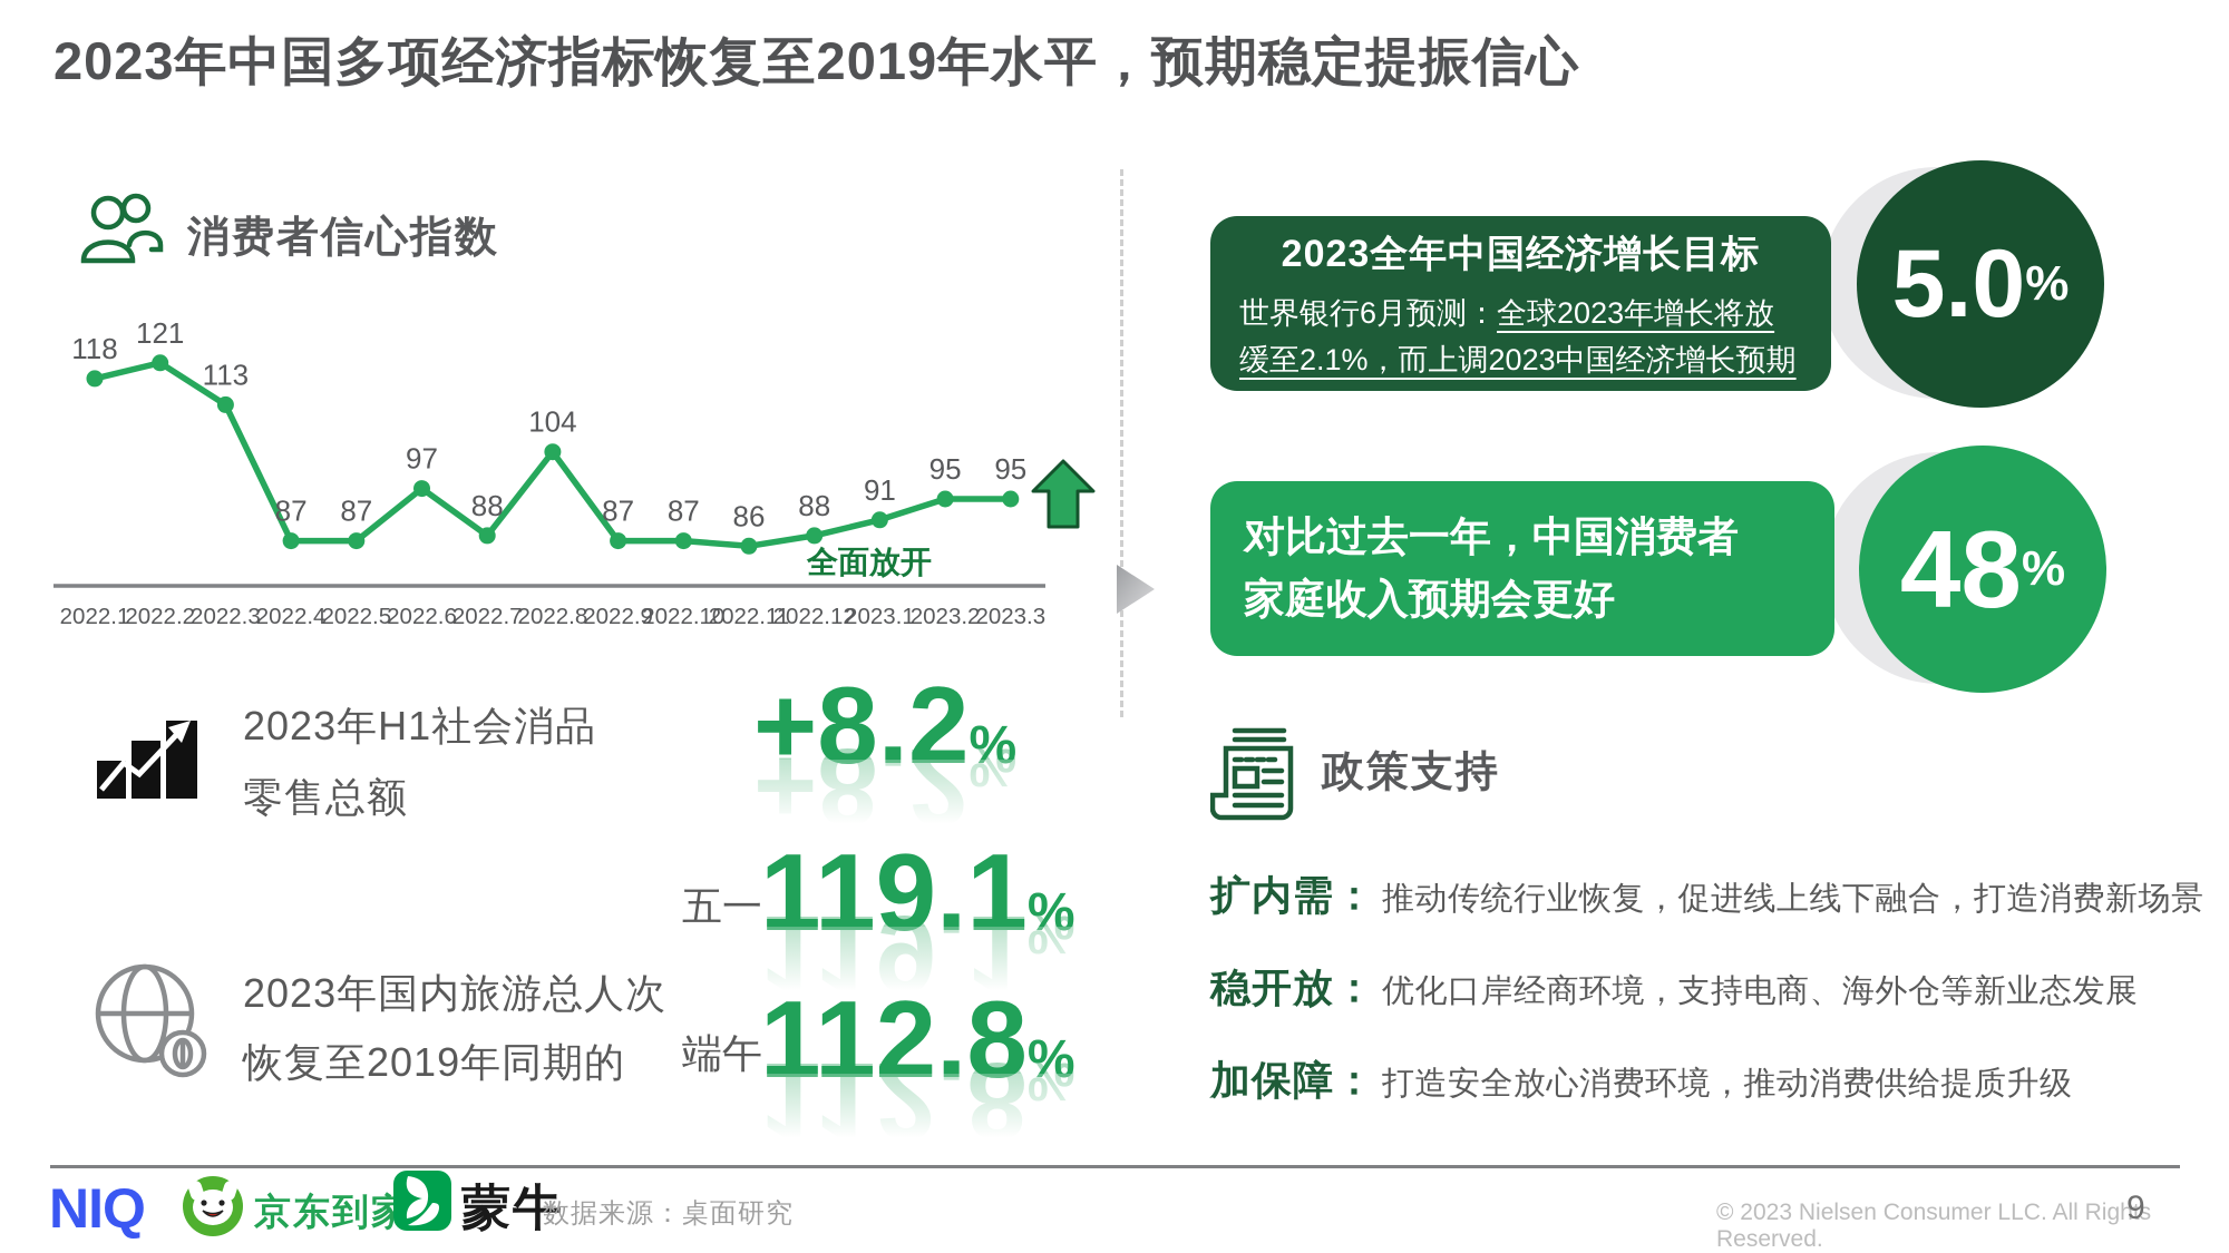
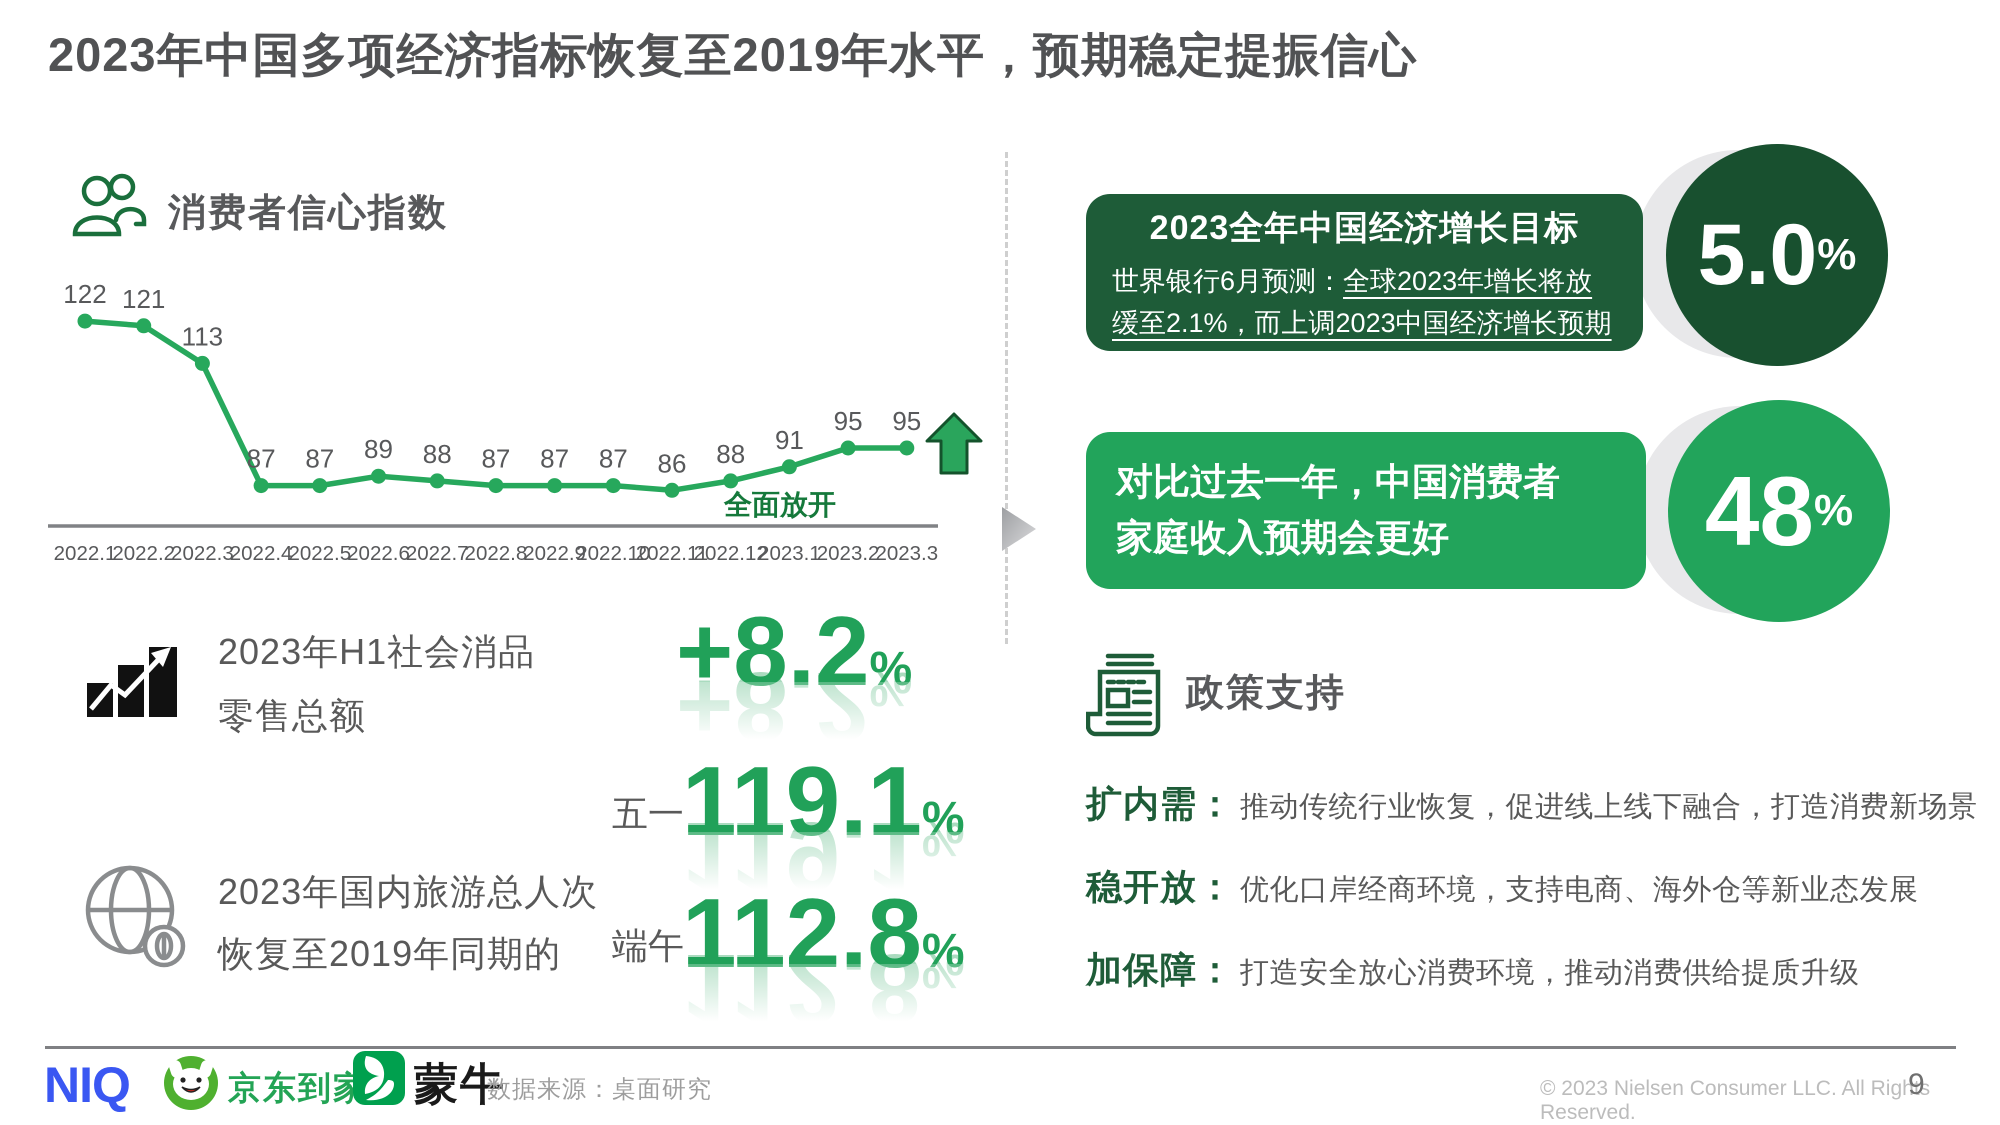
2022.1: 118 -> 122
2022.6: 97 -> 89
2022.8: 104 -> 87
